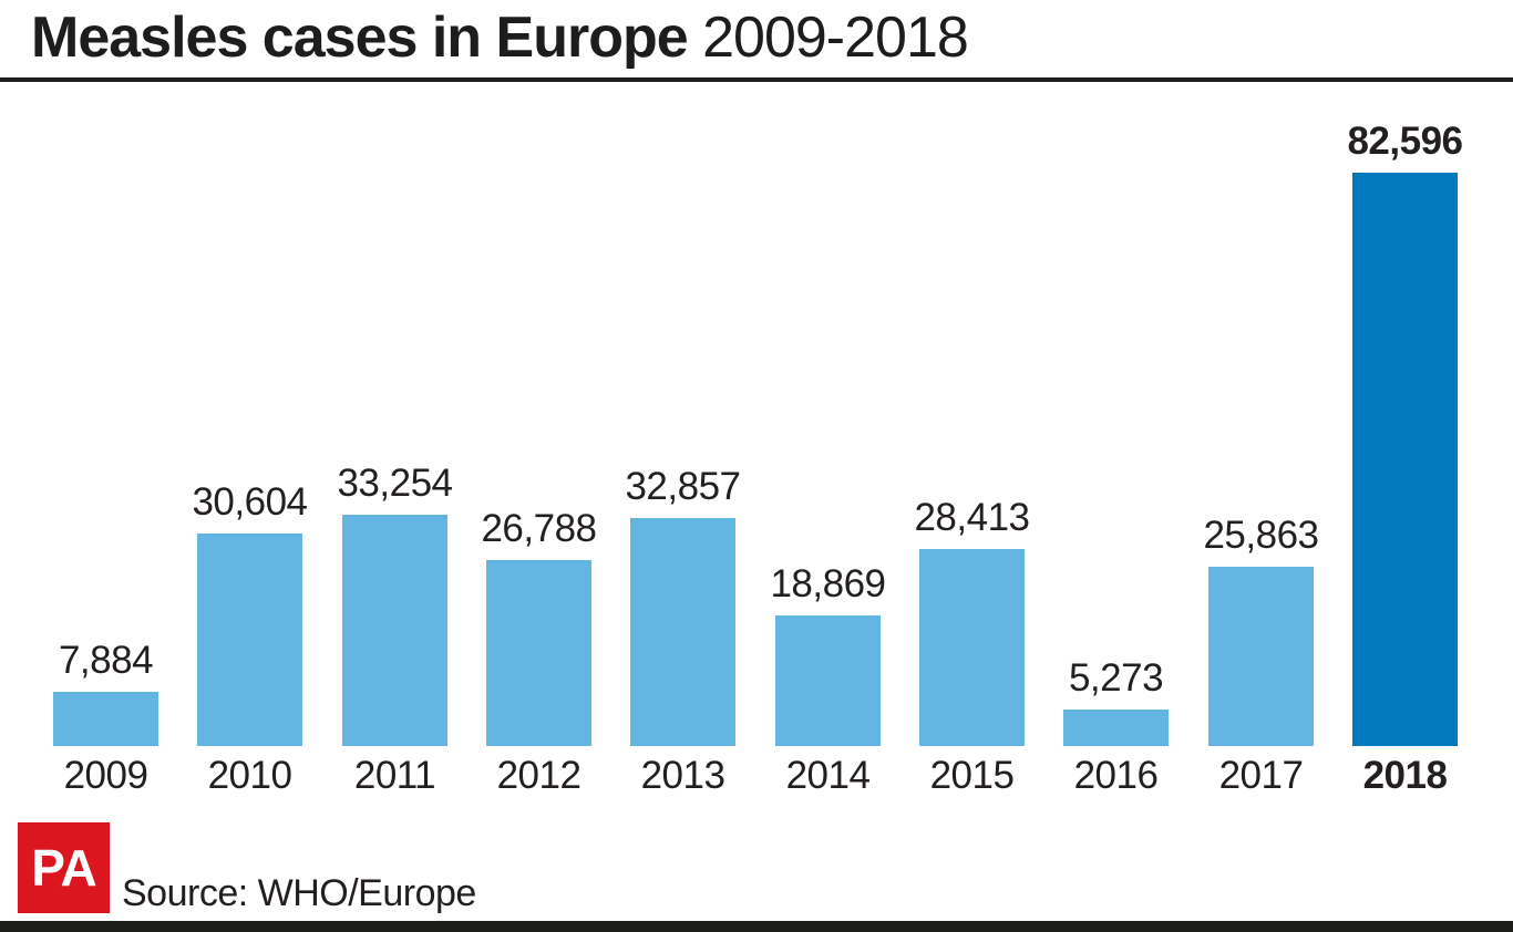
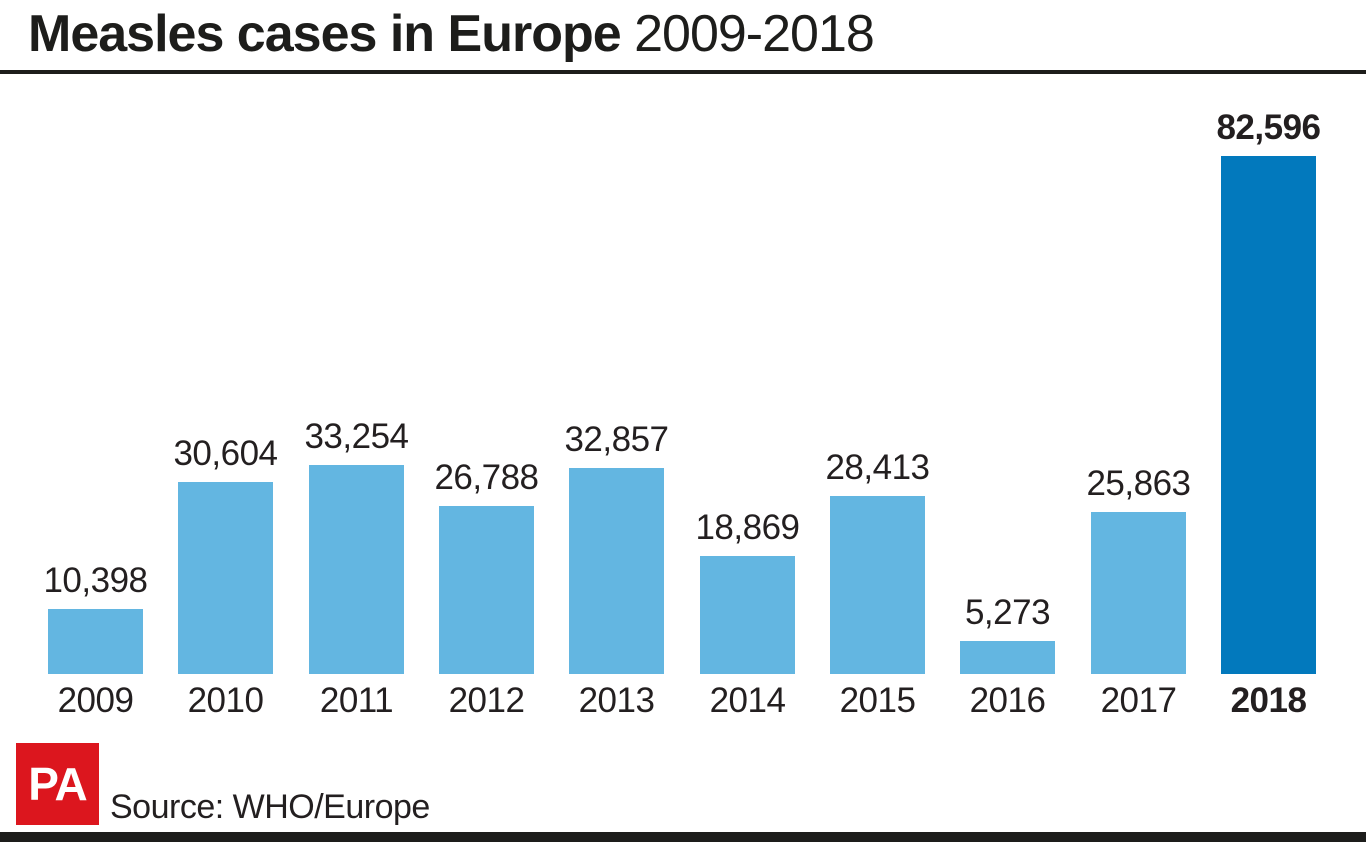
2009: 7,884 -> 10,398
